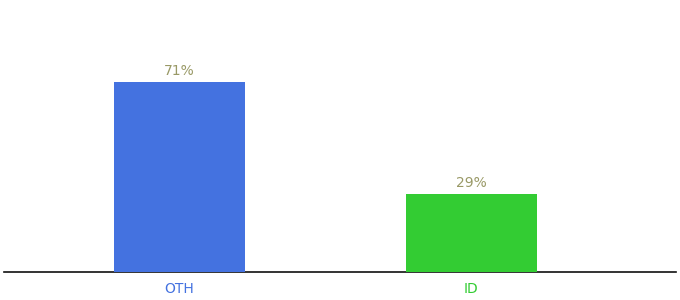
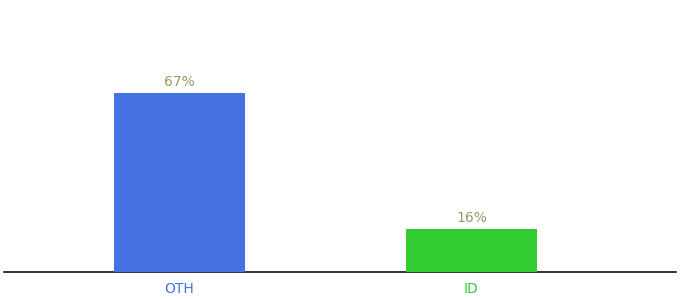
OTH: 71% -> 67%
ID: 29% -> 16%
